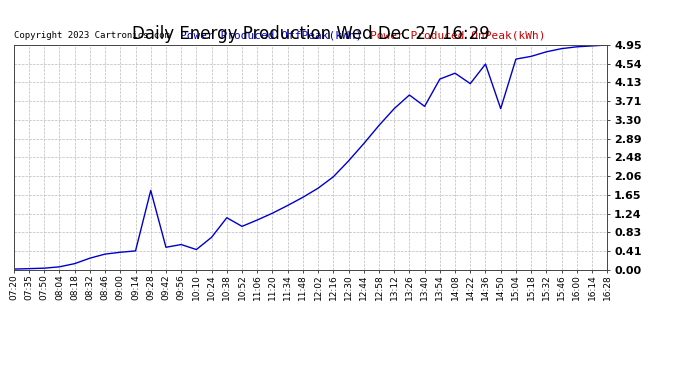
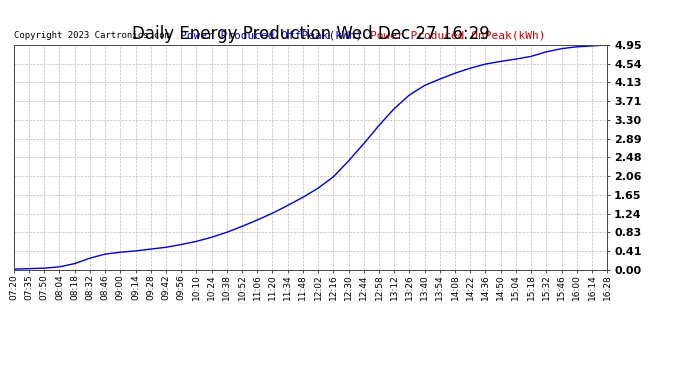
09:28: 1.75 -> 0.46
10:10: 0.45 -> 0.63
10:38: 1.15 -> 0.83
13:40: 3.60 -> 4.06
14:22: 4.10 -> 4.44
14:50: 3.55 -> 4.59
